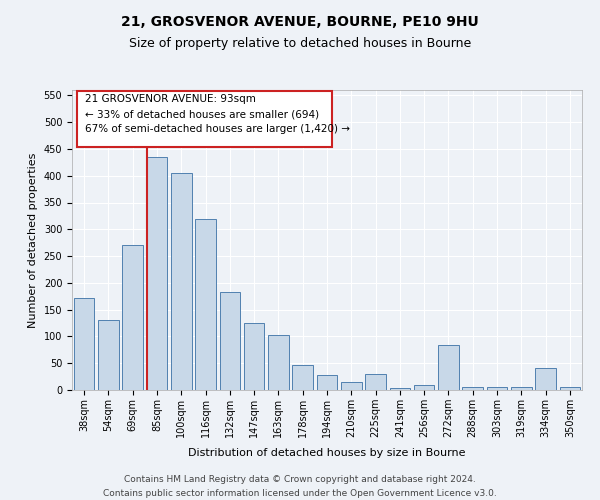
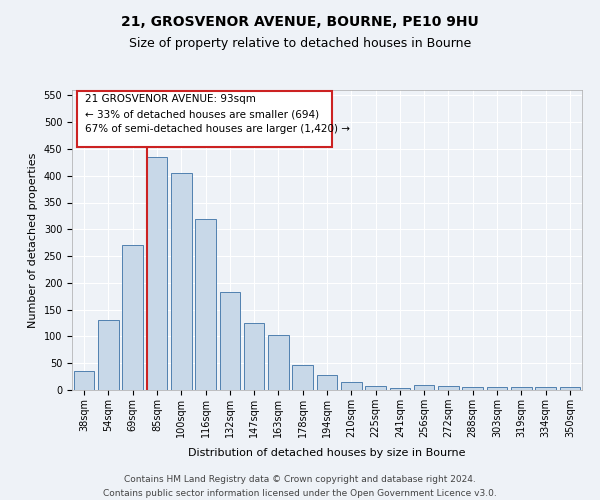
38sqm: 172 -> 35
225sqm: 30 -> 7
272sqm: 84 -> 8
334sqm: 42 -> 5
